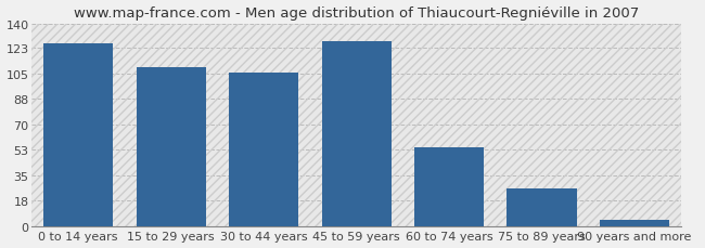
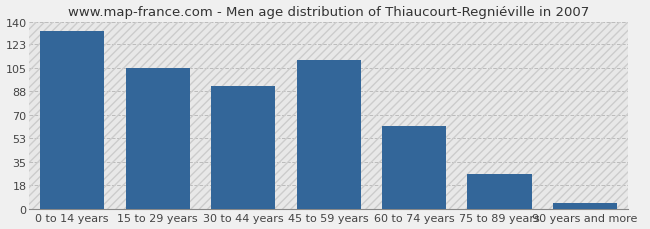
0 to 14 years: 126 -> 133
15 to 29 years: 110 -> 105
30 to 44 years: 106 -> 92
45 to 59 years: 128 -> 111
60 to 74 years: 55 -> 62
